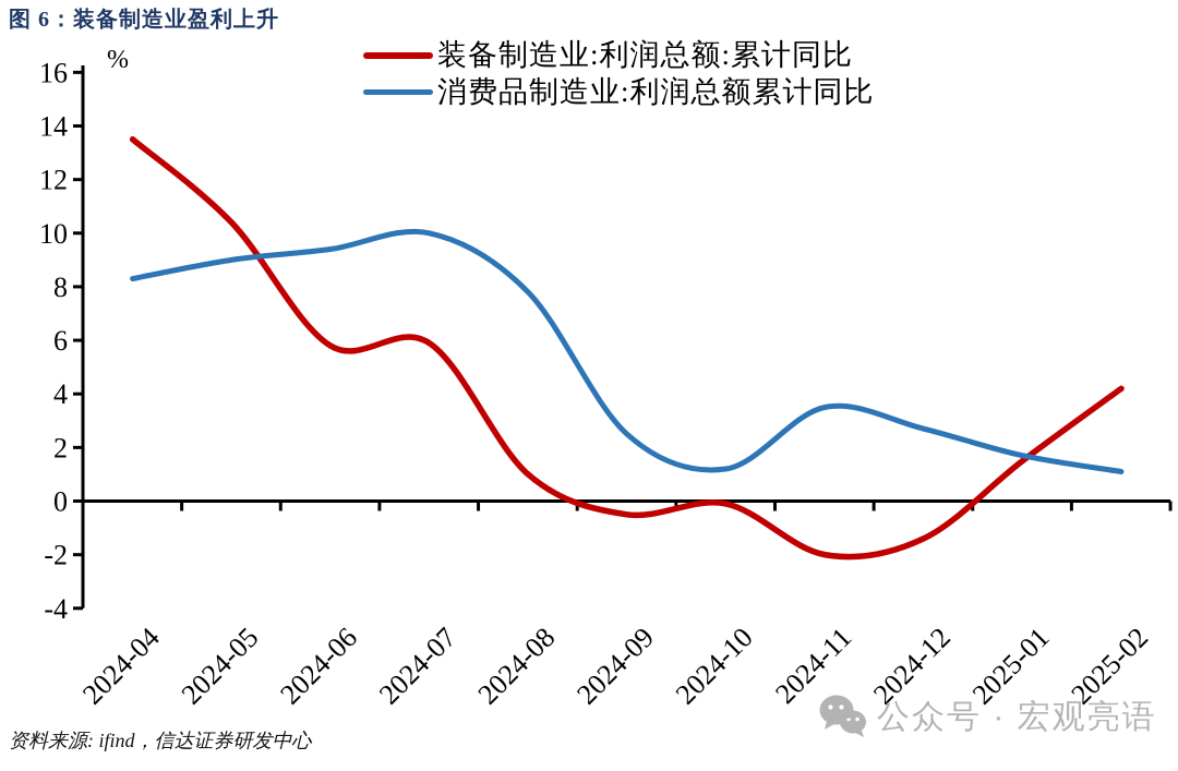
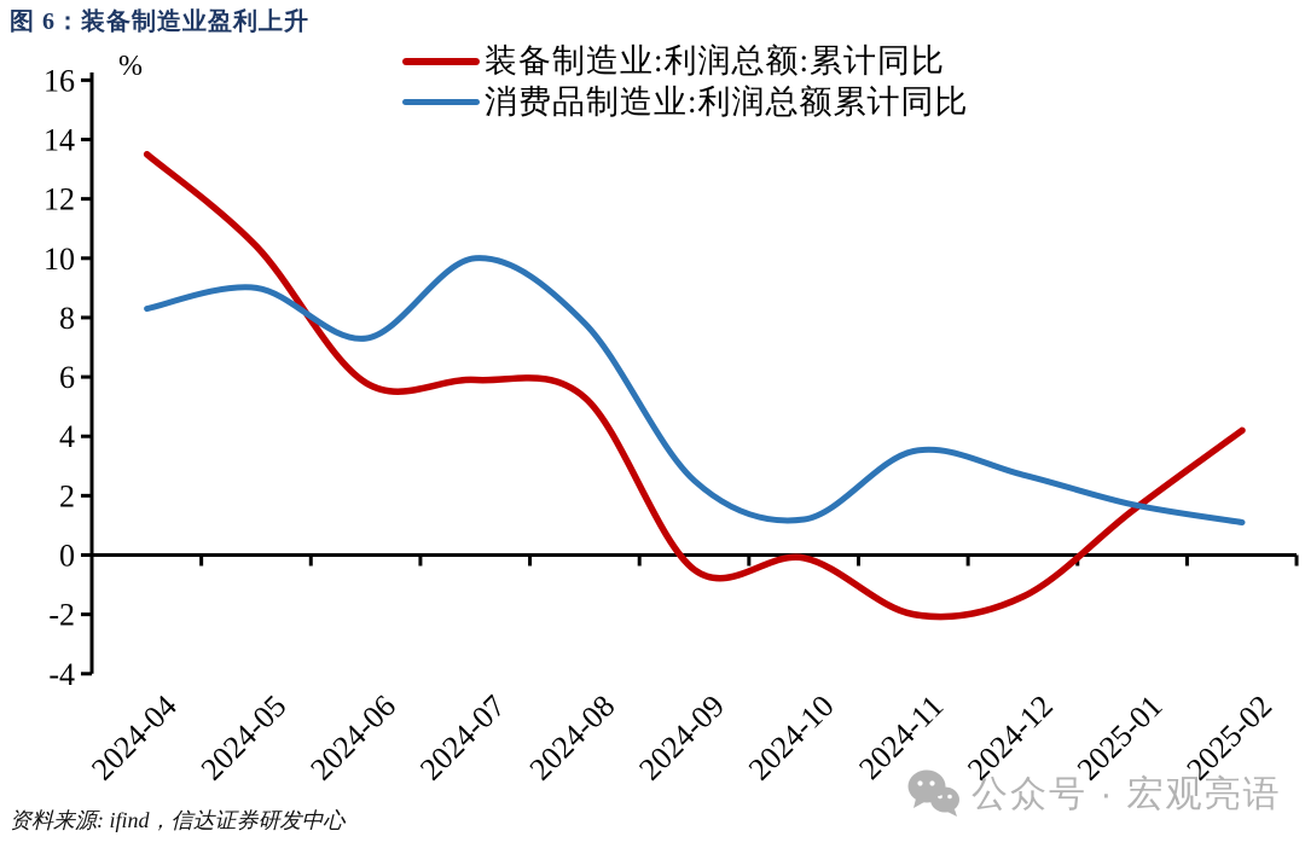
消费品制造业:利润总额累计同比/2024-06: 9.4 -> 7.3
装备制造业:利润总额:累计同比/2024-08: 1.0 -> 5.3
